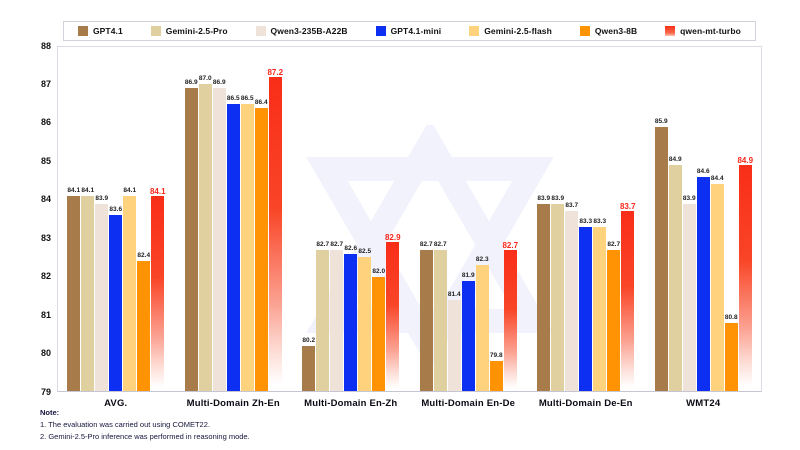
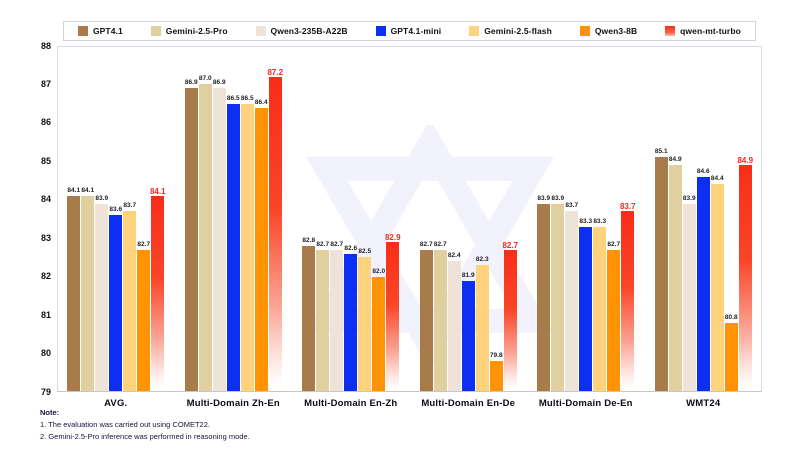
Gemini-2.5-flash/AVG.: 84.1 -> 83.7
Qwen3-8B/AVG.: 82.4 -> 82.7
GPT4.1/Multi-Domain En-Zh: 80.2 -> 82.8
Qwen3-235B-A22B/Multi-Domain En-De: 81.4 -> 82.4
GPT4.1/WMT24: 85.9 -> 85.1
